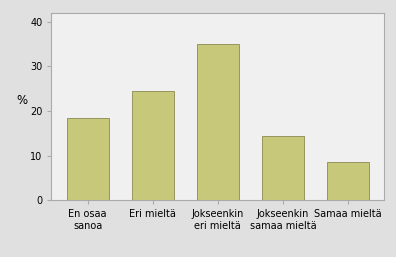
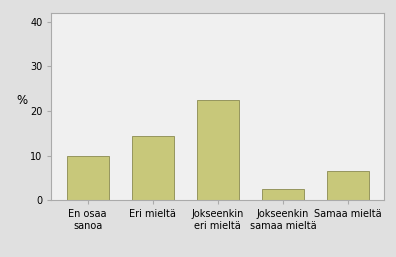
En osaa sanoa: 18.5 -> 10.0
Eri mieltä: 24.5 -> 14.5
Jokseenkin eri mieltä: 35.0 -> 22.5
Jokseenkin samaa mieltä: 14.5 -> 2.5
Samaa mieltä: 8.5 -> 6.5
